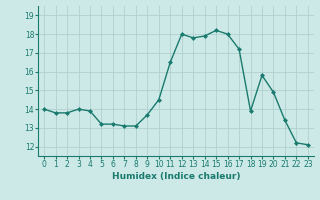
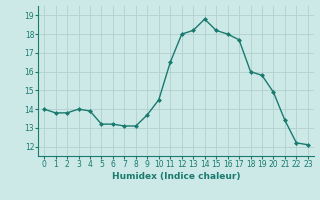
13: 17.8 -> 18.2
14: 17.9 -> 18.8
17: 17.2 -> 17.7
18: 13.9 -> 16.0
